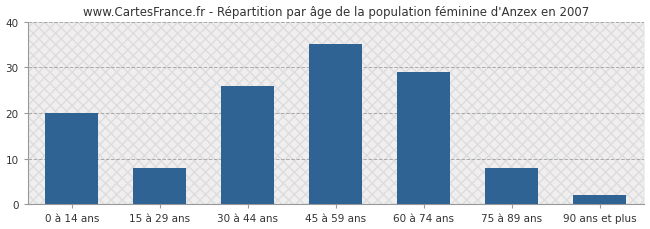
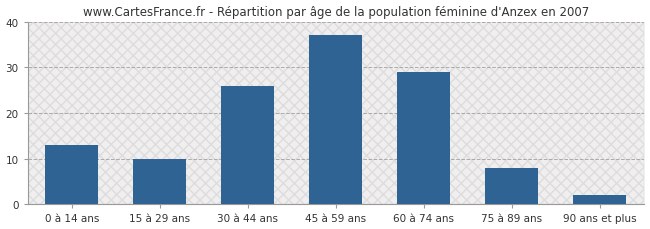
0 à 14 ans: 20 -> 13
15 à 29 ans: 8 -> 10
45 à 59 ans: 35 -> 37
